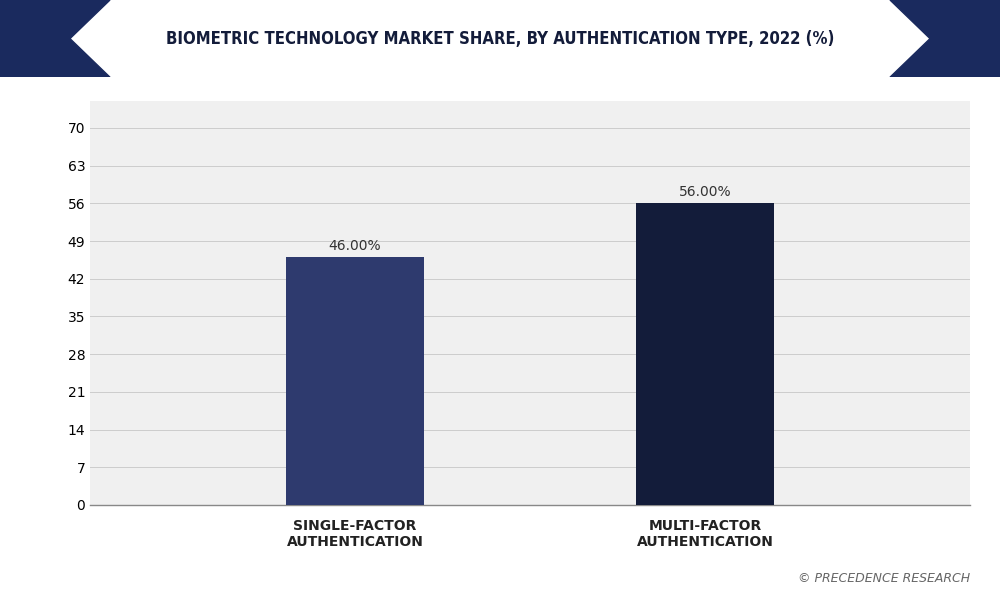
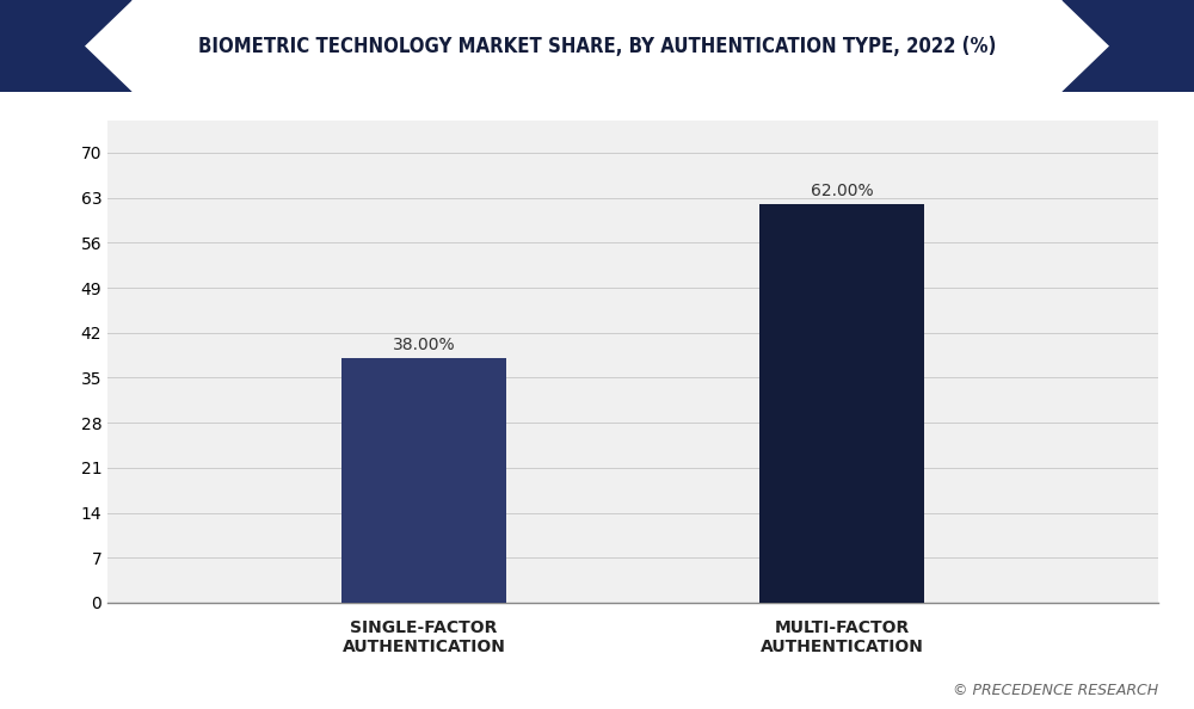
SINGLE-FACTOR AUTHENTICATION: 46.00% -> 38.00%
MULTI-FACTOR AUTHENTICATION: 56.00% -> 62.00%
